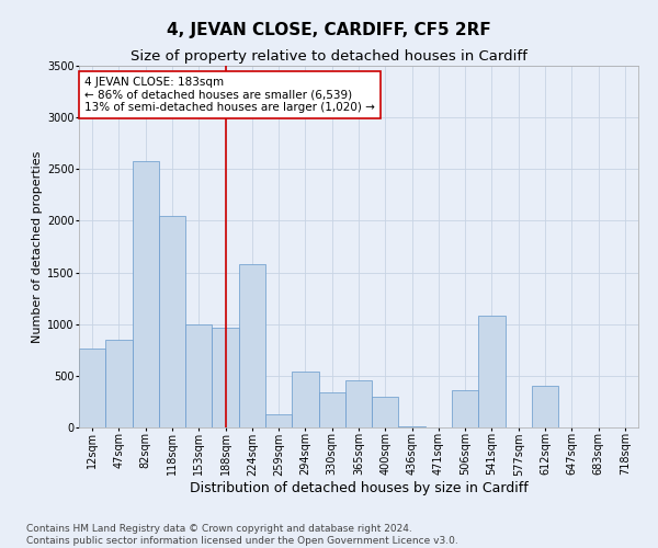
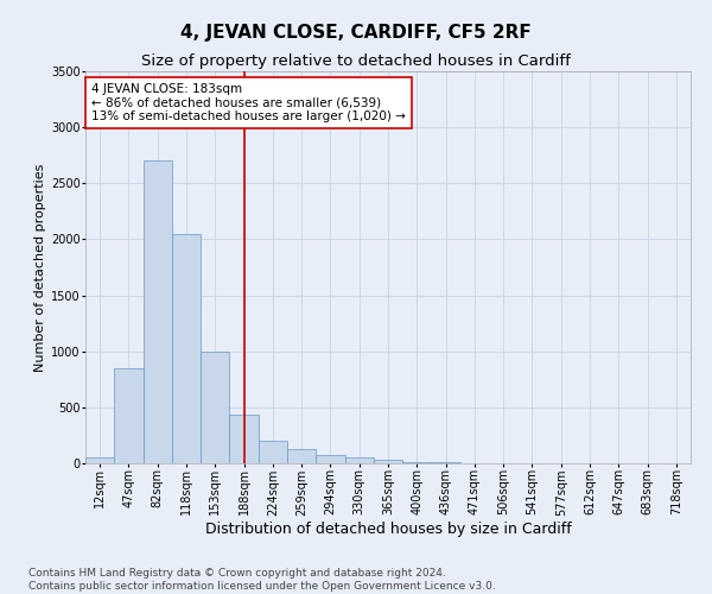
12sqm: 760 -> 50
82sqm: 2580 -> 2700
188sqm: 960 -> 430
224sqm: 1580 -> 200
294sqm: 540 -> 70
330sqm: 340 -> 50
365sqm: 460 -> 30
400sqm: 300 -> 10
506sqm: 360 -> 0
541sqm: 1080 -> 0
612sqm: 400 -> 0
